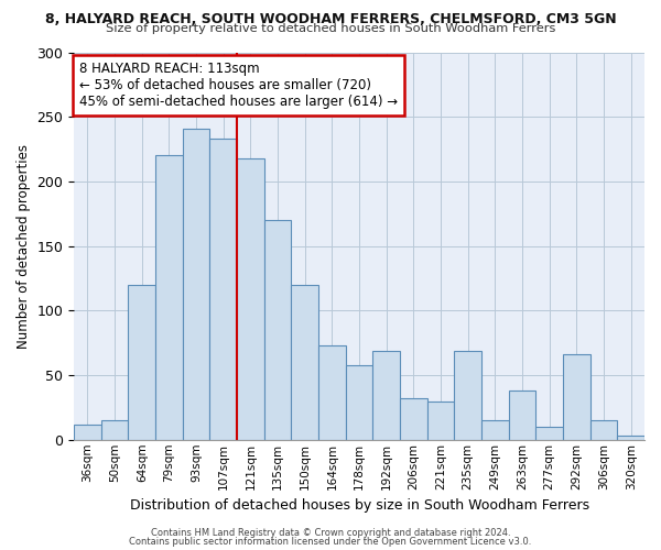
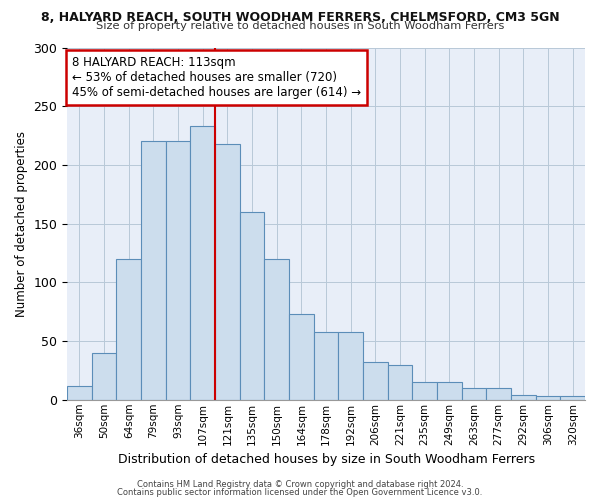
50sqm: 15 -> 40
93sqm: 241 -> 220
135sqm: 170 -> 160
192sqm: 69 -> 58
235sqm: 69 -> 15
263sqm: 38 -> 10
292sqm: 66 -> 4
306sqm: 15 -> 3
